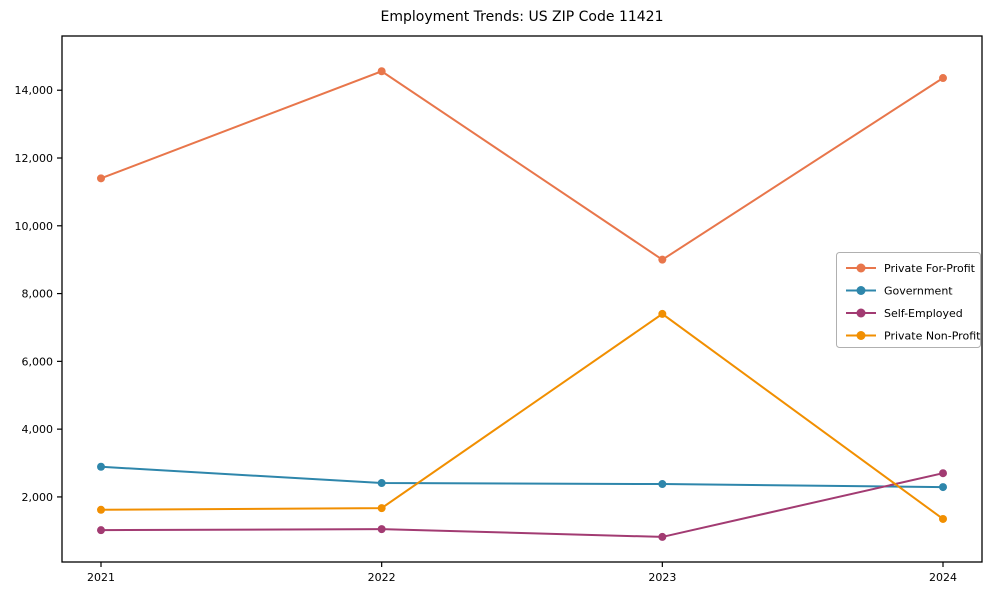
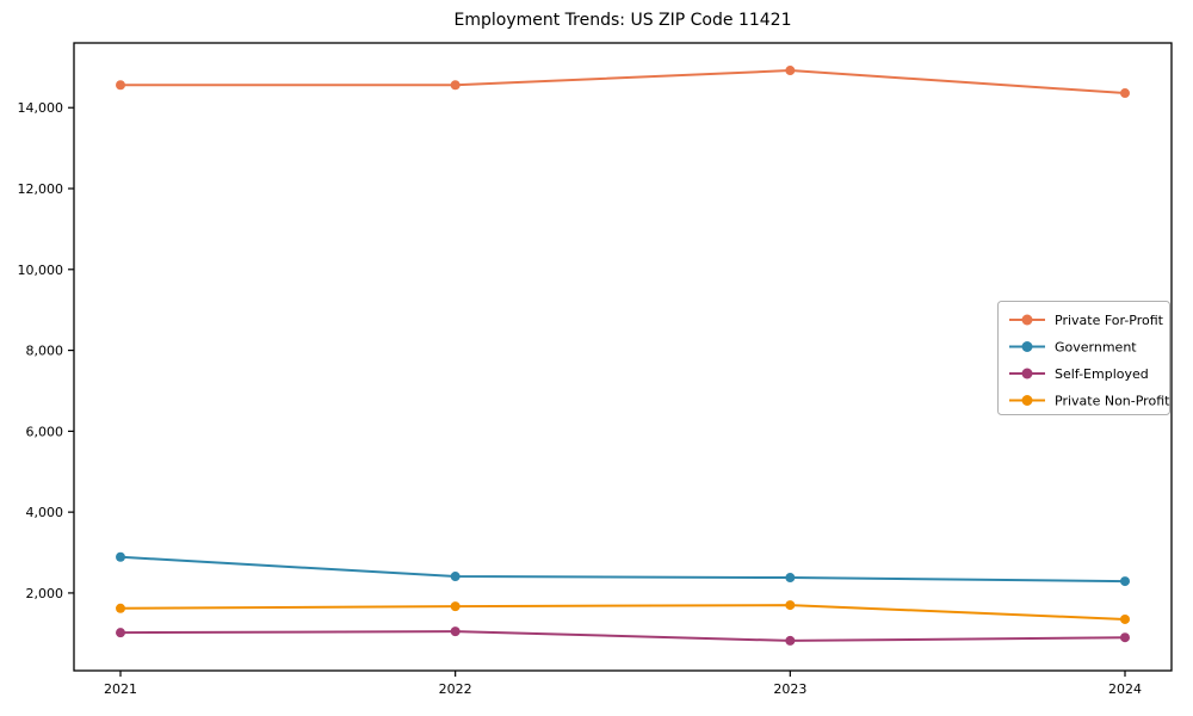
Private For-Profit/2021: 11400 -> 14600
Private For-Profit/2023: 9000 -> 14900
Private Non-Profit/2023: 7400 -> 1700
Self-Employed/2024: 2700 -> 900
